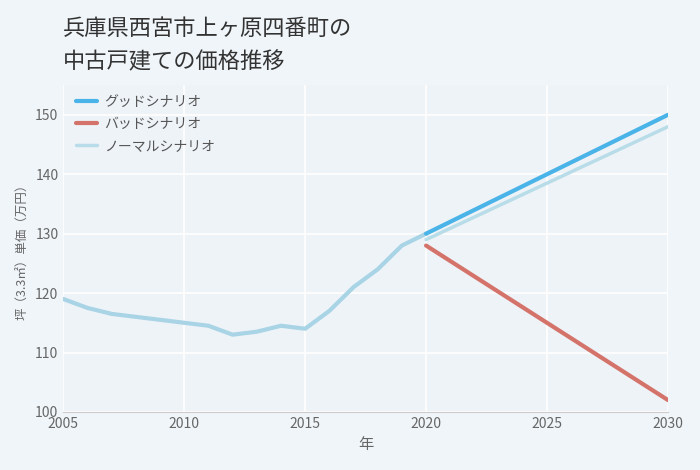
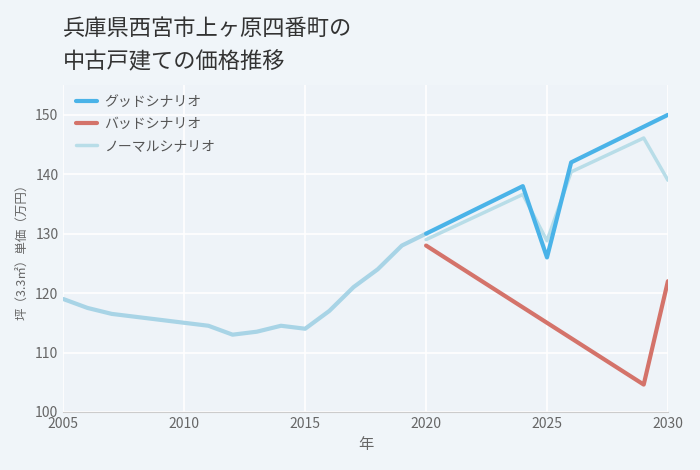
グッドシナリオ/2025: 140 -> 126
ノーマルシナリオ/2025: 138.5 -> 128.8
バッドシナリオ/2030: 102.0 -> 122.0
ノーマルシナリオ/2030: 148.0 -> 139.0
